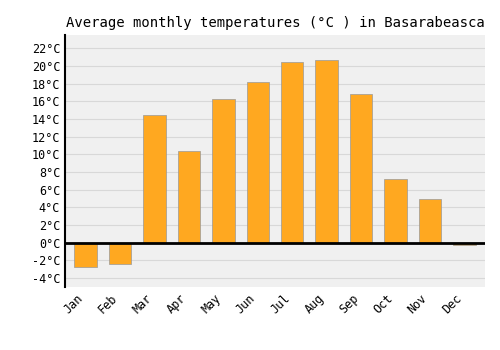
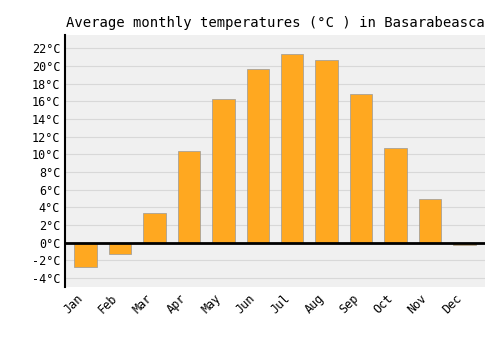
Feb: -2.4°C -> -1.3°C
Mar: 14.4°C -> 3.4°C
Jun: 18.2°C -> 19.6°C
Jul: 20.4°C -> 21.3°C
Oct: 7.2°C -> 10.7°C
